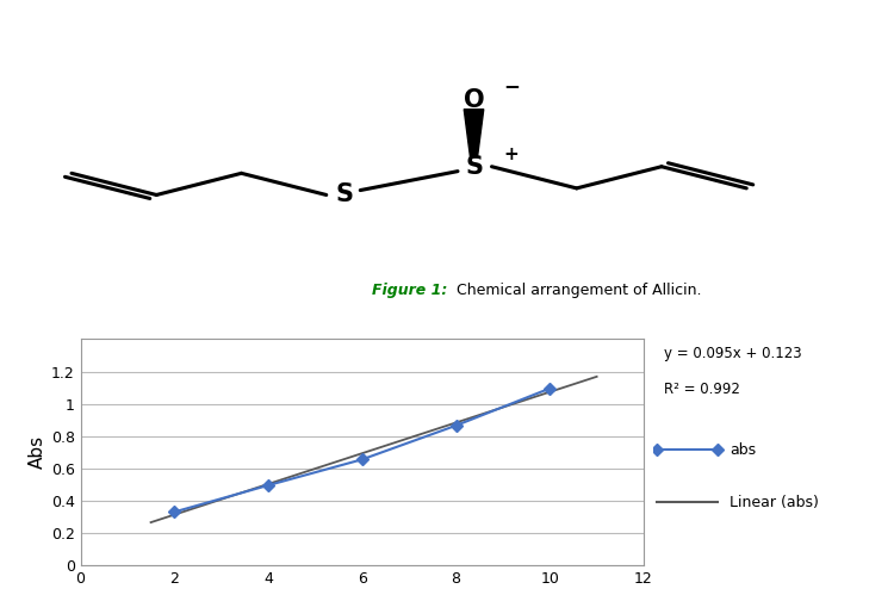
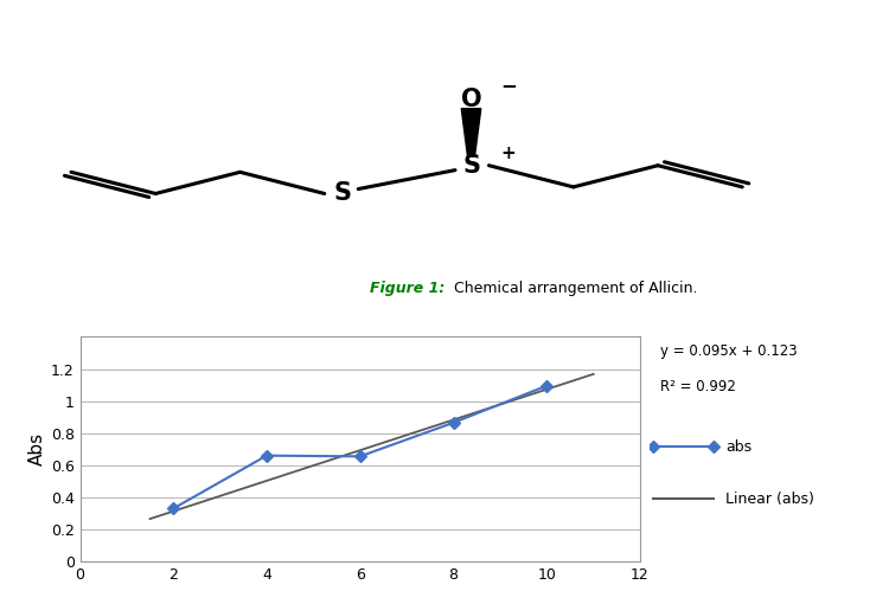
4: 0.49 -> 0.66
